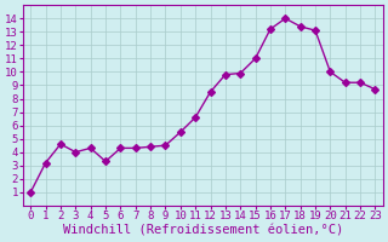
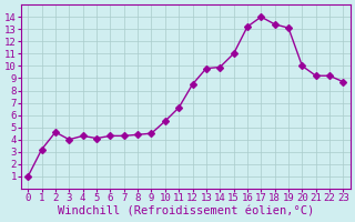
5: 3.3 -> 4.1
